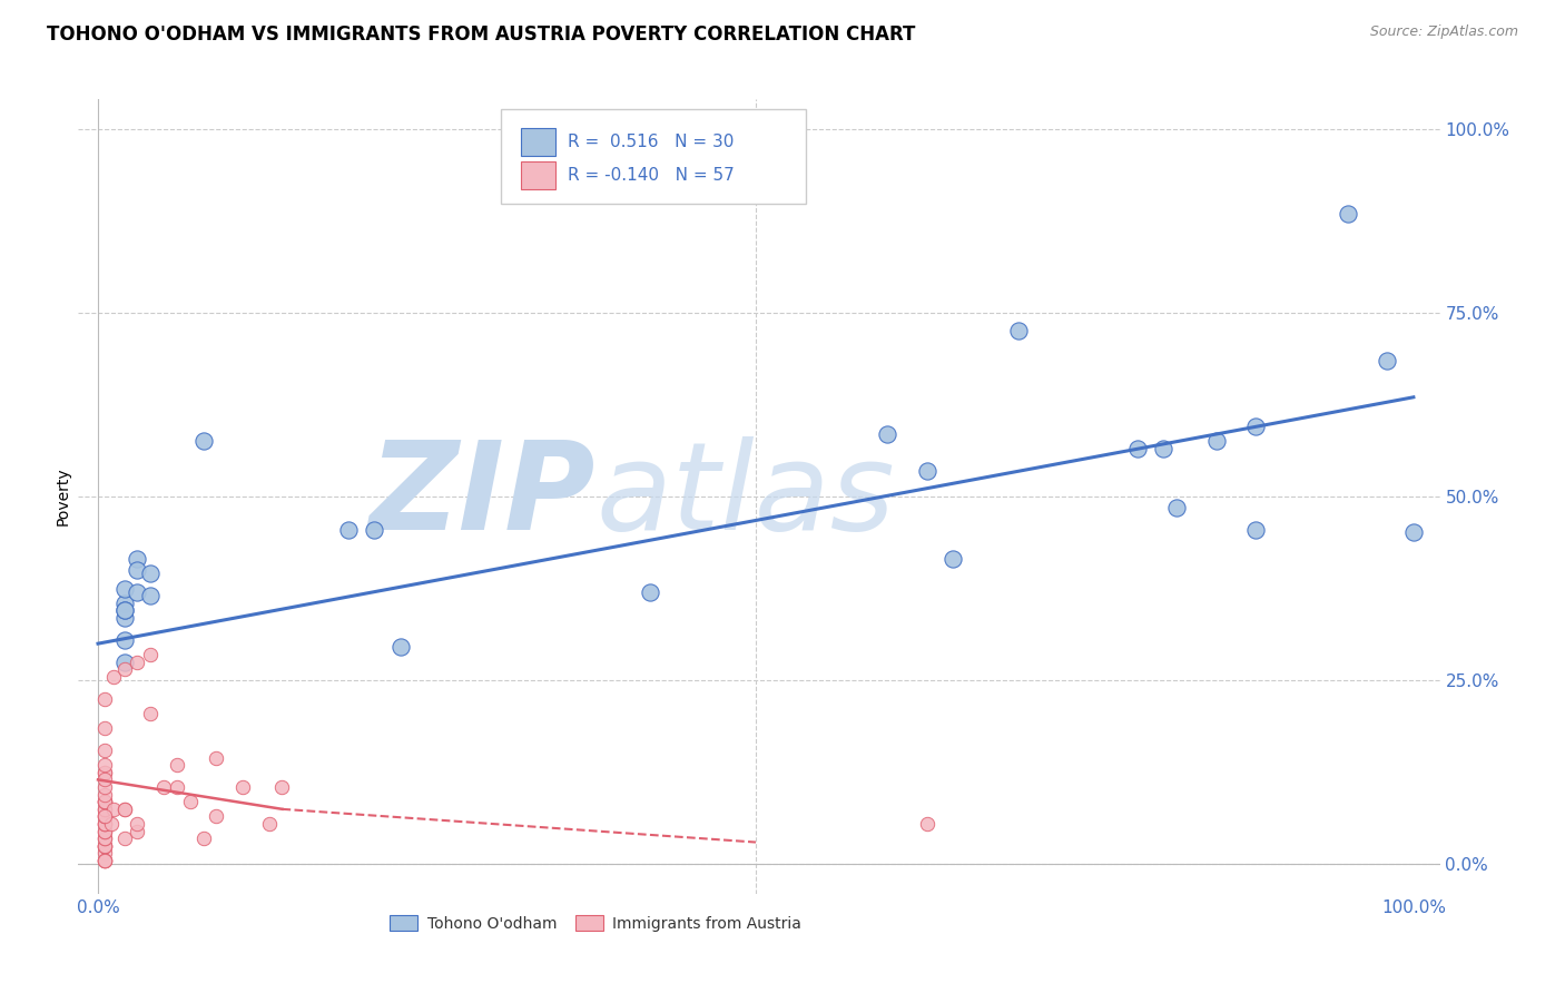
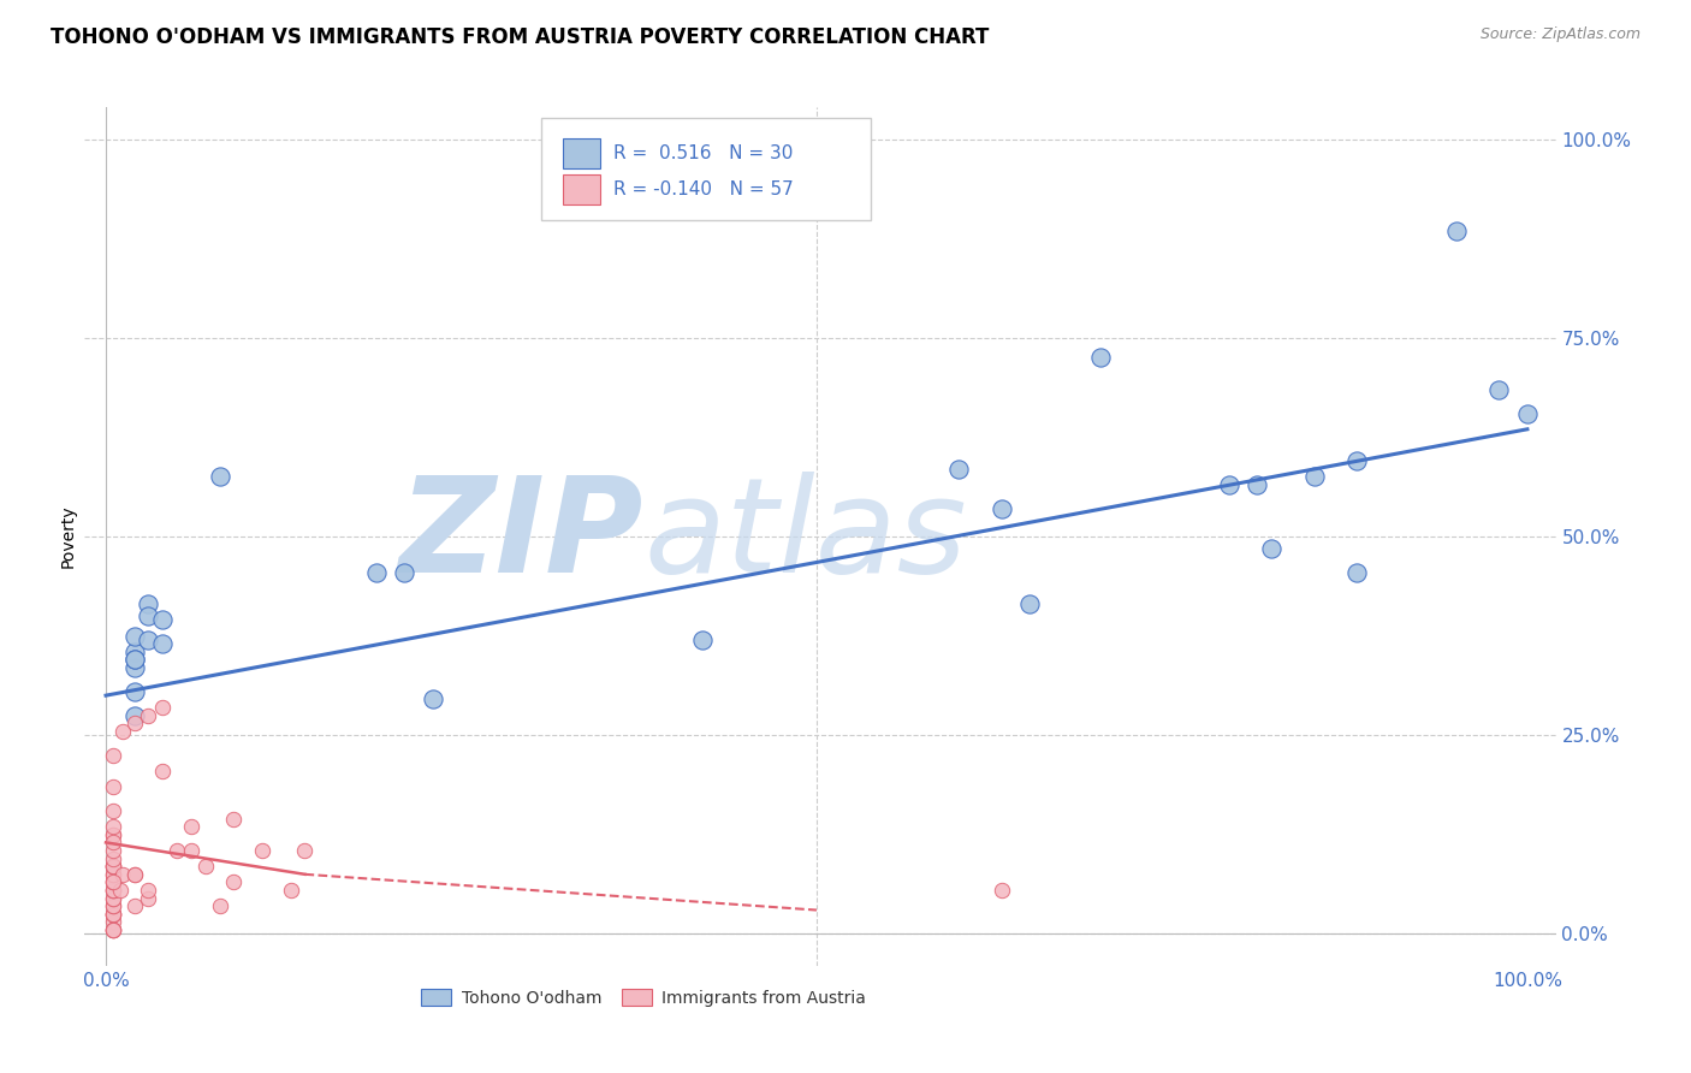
Tohono O'odham/100.0%: 45.2% -> 65.5%
